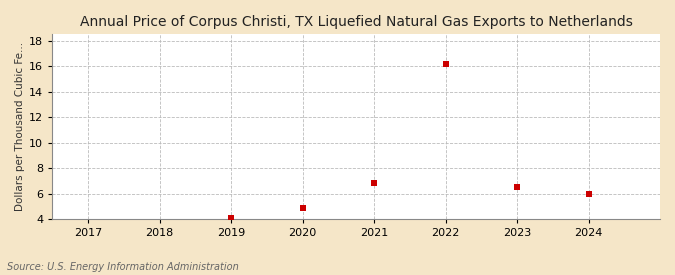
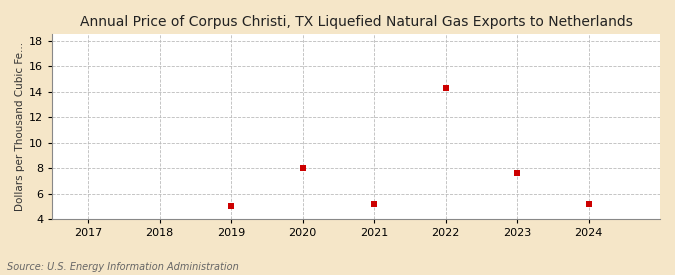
2019: 4.1 -> 5.0
2020: 4.9 -> 8.0
2021: 6.8 -> 5.2
2022: 16.2 -> 14.3
2023: 6.5 -> 7.6
2024: 6.0 -> 5.2
